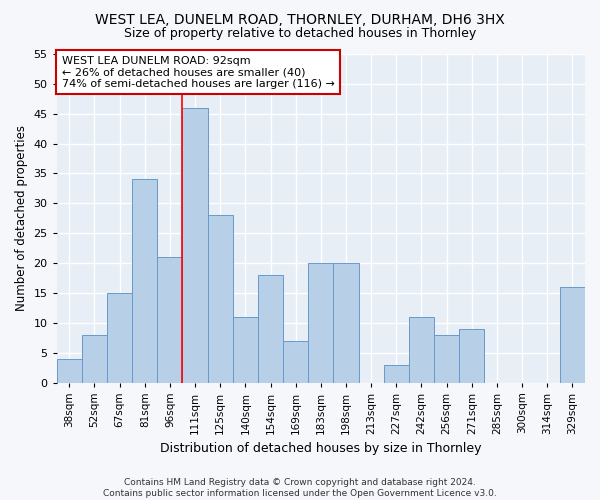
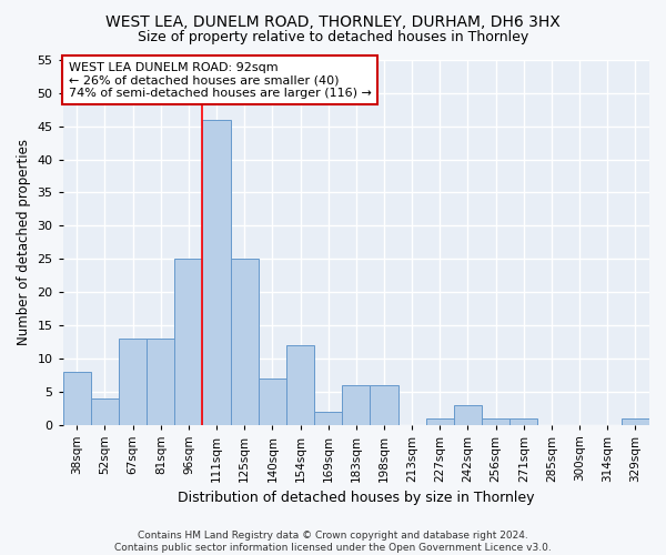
38sqm: 4 -> 8
52sqm: 8 -> 4
67sqm: 15 -> 13
81sqm: 34 -> 13
96sqm: 21 -> 25
125sqm: 28 -> 25
140sqm: 11 -> 7
154sqm: 18 -> 12
169sqm: 7 -> 2
183sqm: 20 -> 6
198sqm: 20 -> 6
227sqm: 3 -> 1
242sqm: 11 -> 3
256sqm: 8 -> 1
271sqm: 9 -> 1
329sqm: 16 -> 1
